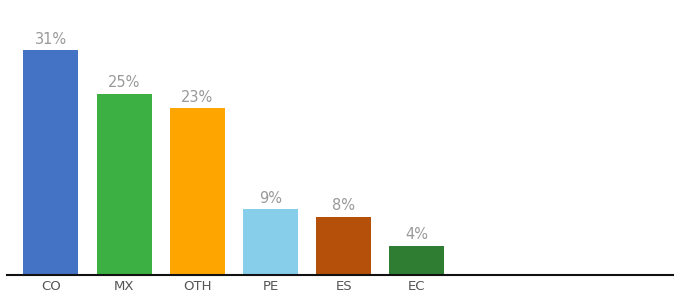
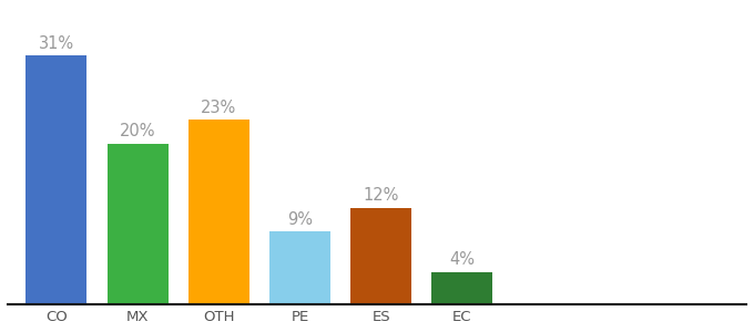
MX: 25% -> 20%
ES: 8% -> 12%
